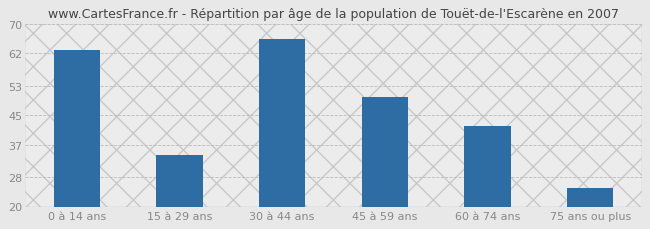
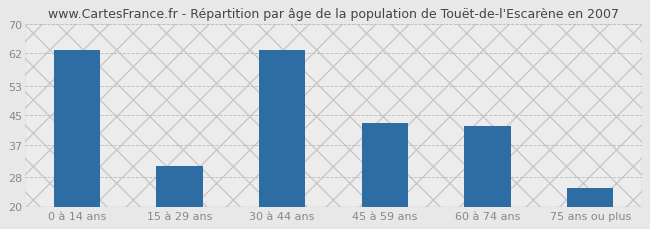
15 à 29 ans: 34 -> 31
30 à 44 ans: 66 -> 63
45 à 59 ans: 50 -> 43
